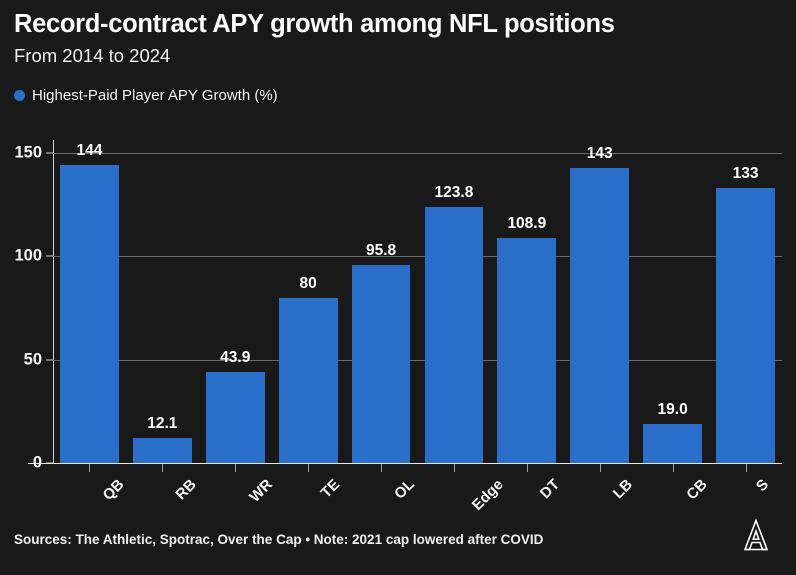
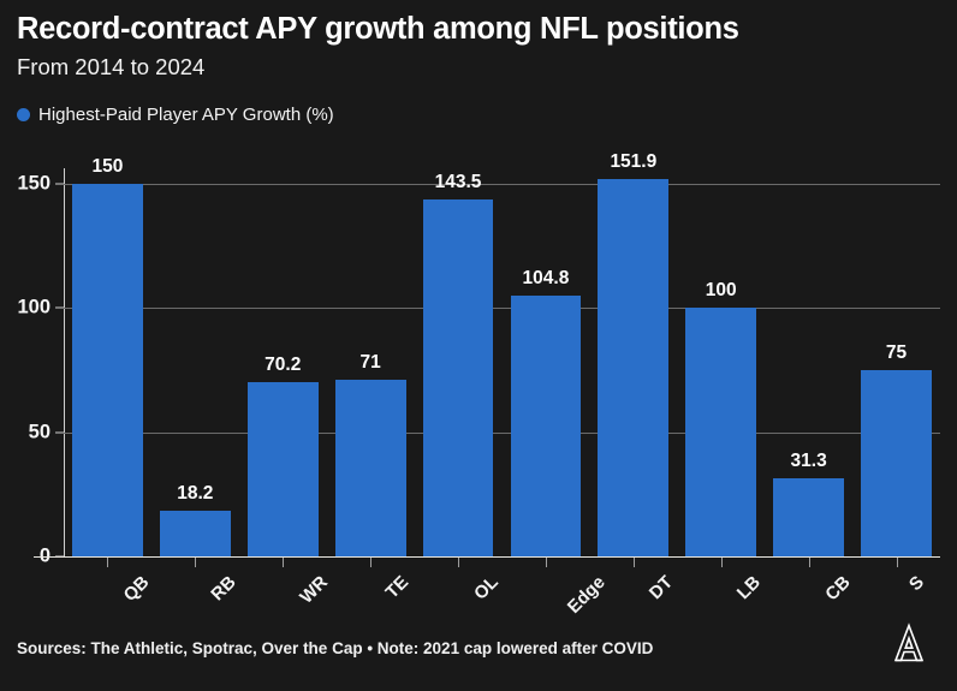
QB: 144 -> 150
RB: 12.1 -> 18.2
WR: 43.9 -> 70.2
TE: 80 -> 71
OL: 95.8 -> 143.5
Edge: 123.8 -> 104.8
DT: 108.9 -> 151.9
LB: 143 -> 100
CB: 19.0 -> 31.3
S: 133 -> 75
